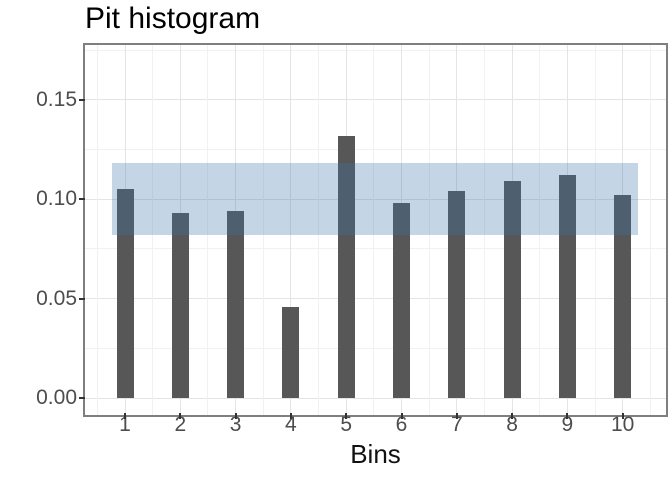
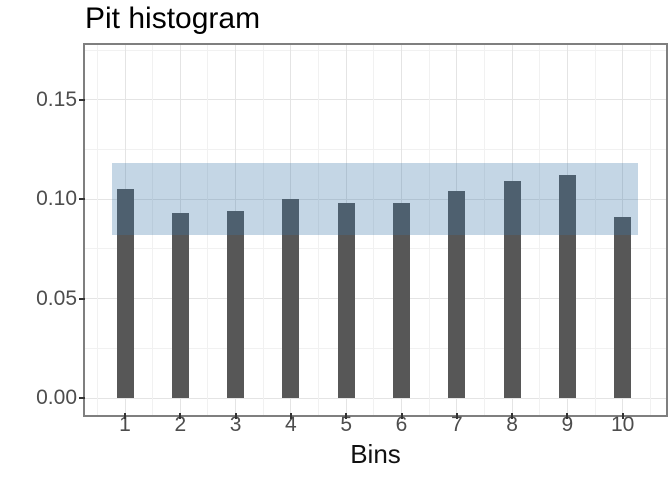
4: 0.046 -> 0.100
5: 0.132 -> 0.098
10: 0.102 -> 0.091
